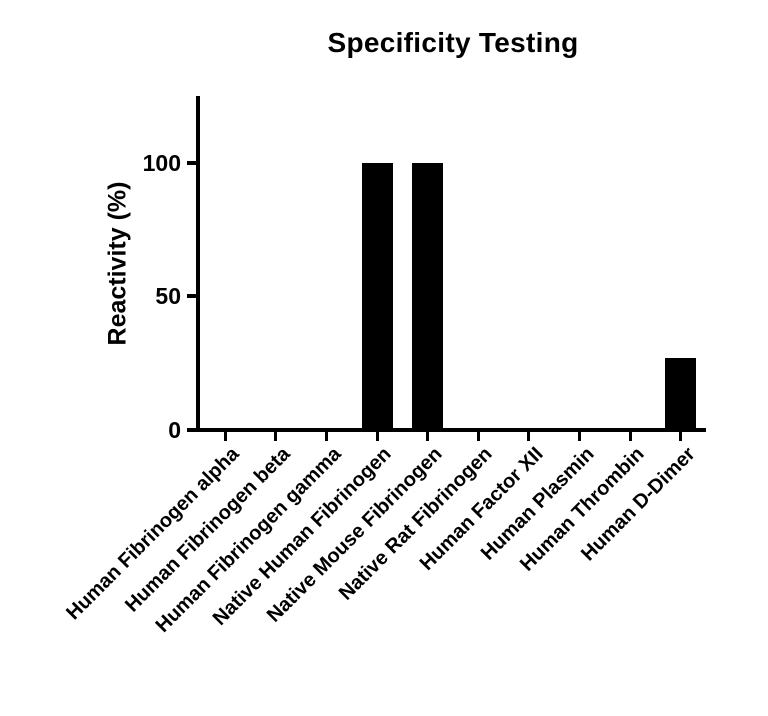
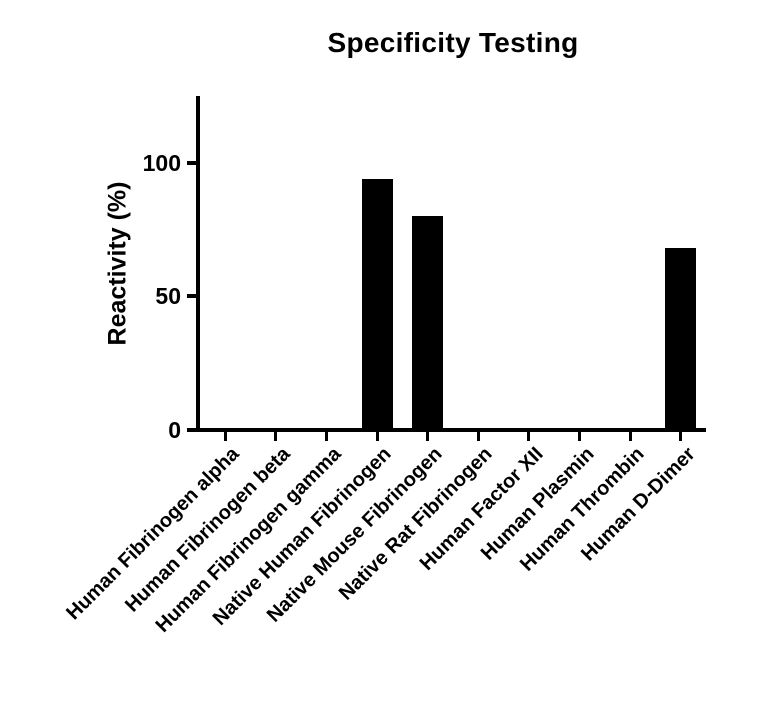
Native Human Fibrinogen: 100 -> 94
Native Mouse Fibrinogen: 100 -> 80
Human D-Dimer: 27 -> 68
